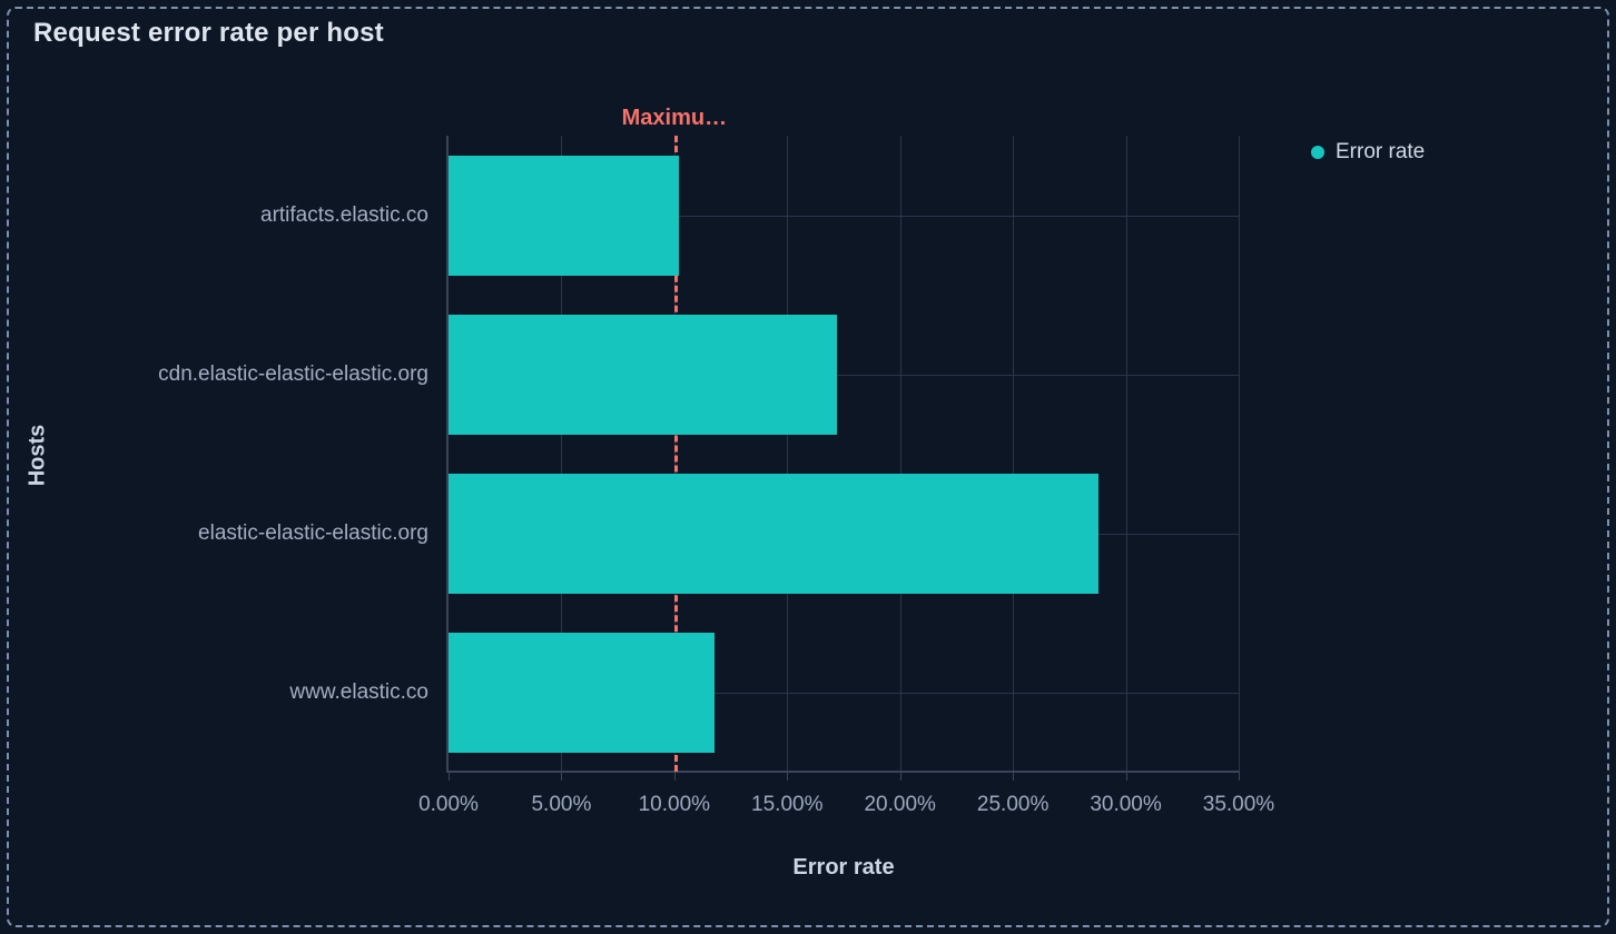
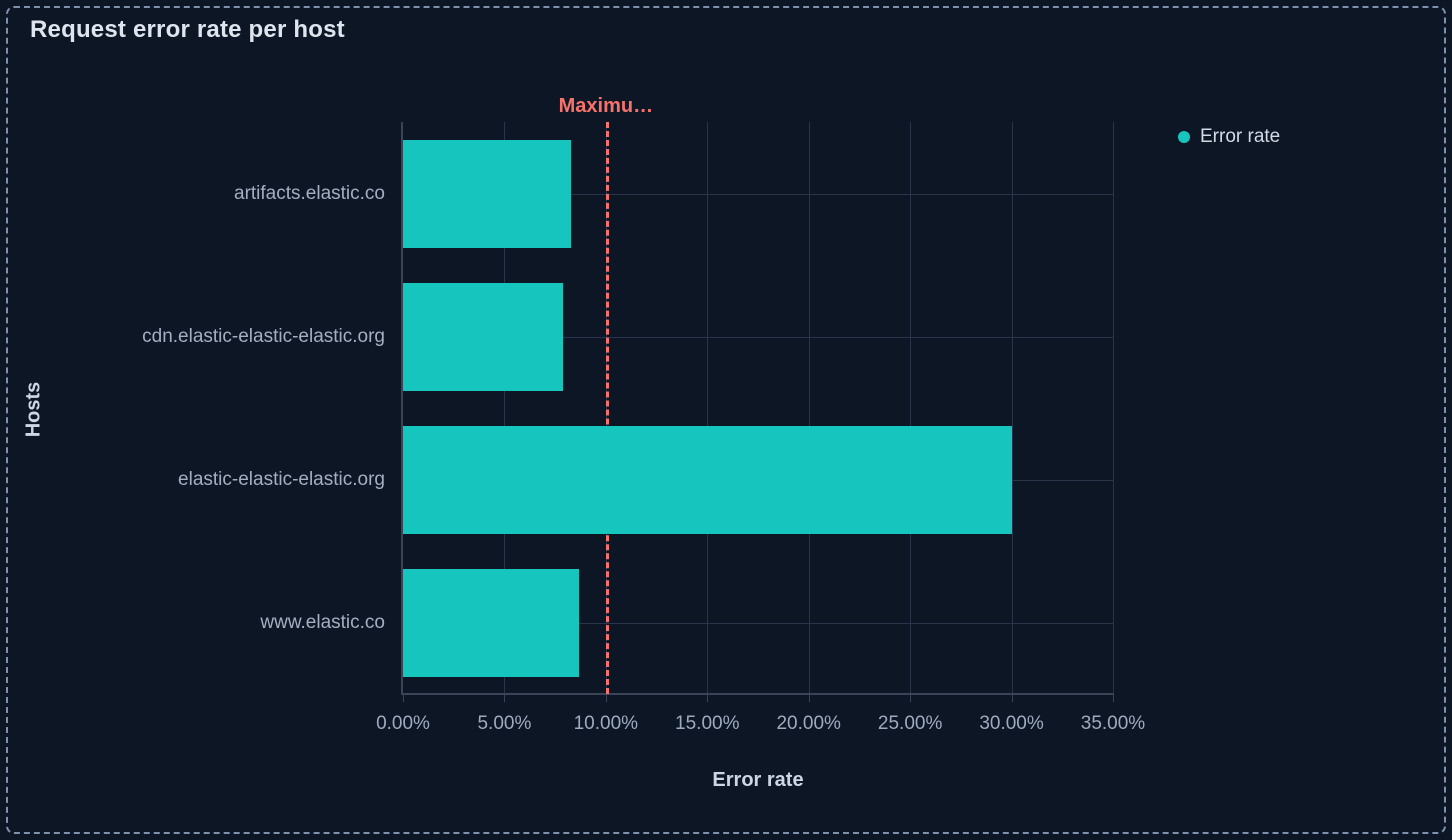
artifacts.elastic.co: 10.2% -> 8.3%
cdn.elastic-elastic-elastic.org: 17.2% -> 7.9%
elastic-elastic-elastic.org: 28.8% -> 30.0%
www.elastic.co: 11.8% -> 8.7%
